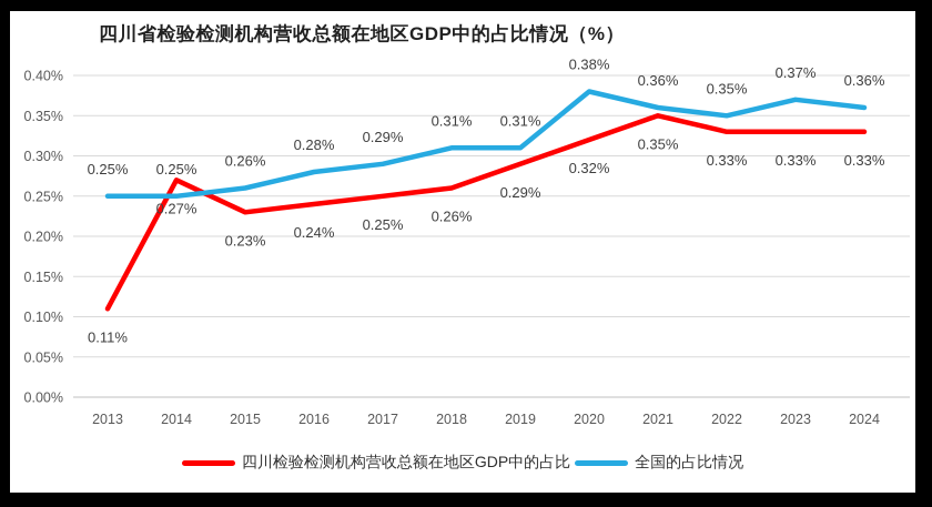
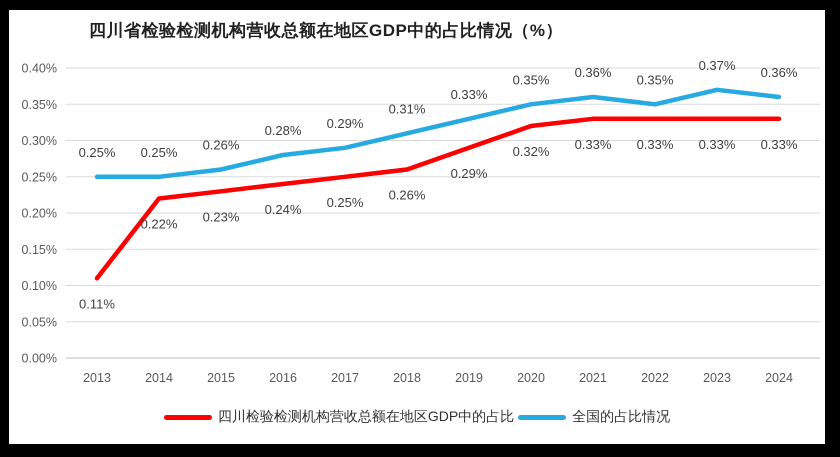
四川检验检测机构营收总额在地区GDP中的占比/2014: 0.27% -> 0.22%
全国的占比情况/2019: 0.31% -> 0.33%
全国的占比情况/2020: 0.38% -> 0.35%
四川检验检测机构营收总额在地区GDP中的占比/2021: 0.35% -> 0.33%
